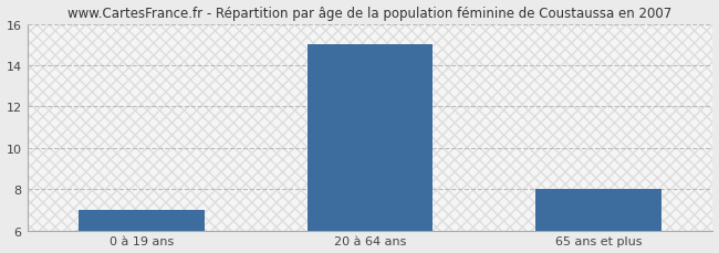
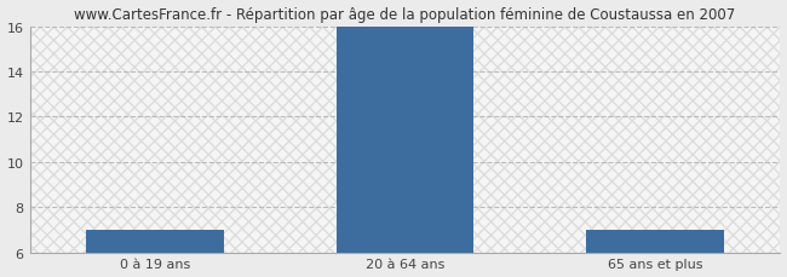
20 à 64 ans: 15 -> 16
65 ans et plus: 8 -> 7
